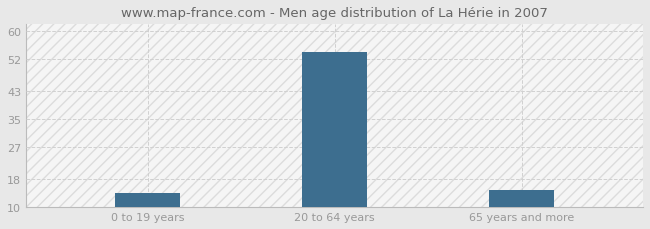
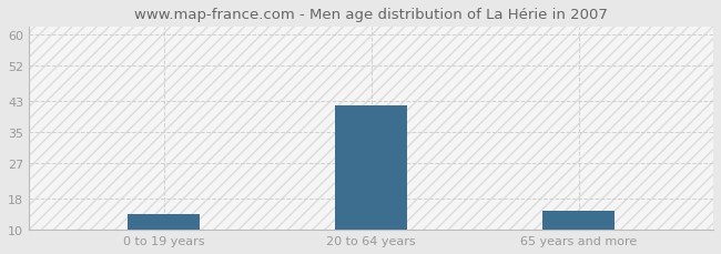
20 to 64 years: 54 -> 42
